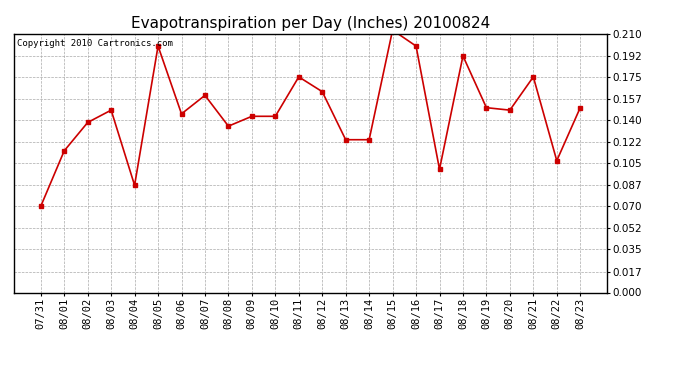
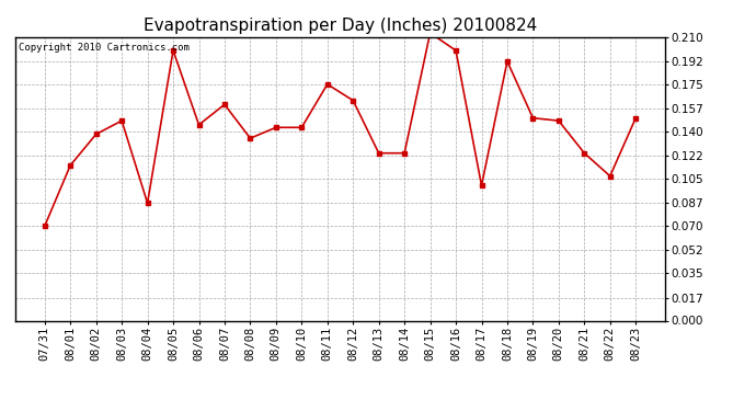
08/21: 0.175 -> 0.124
